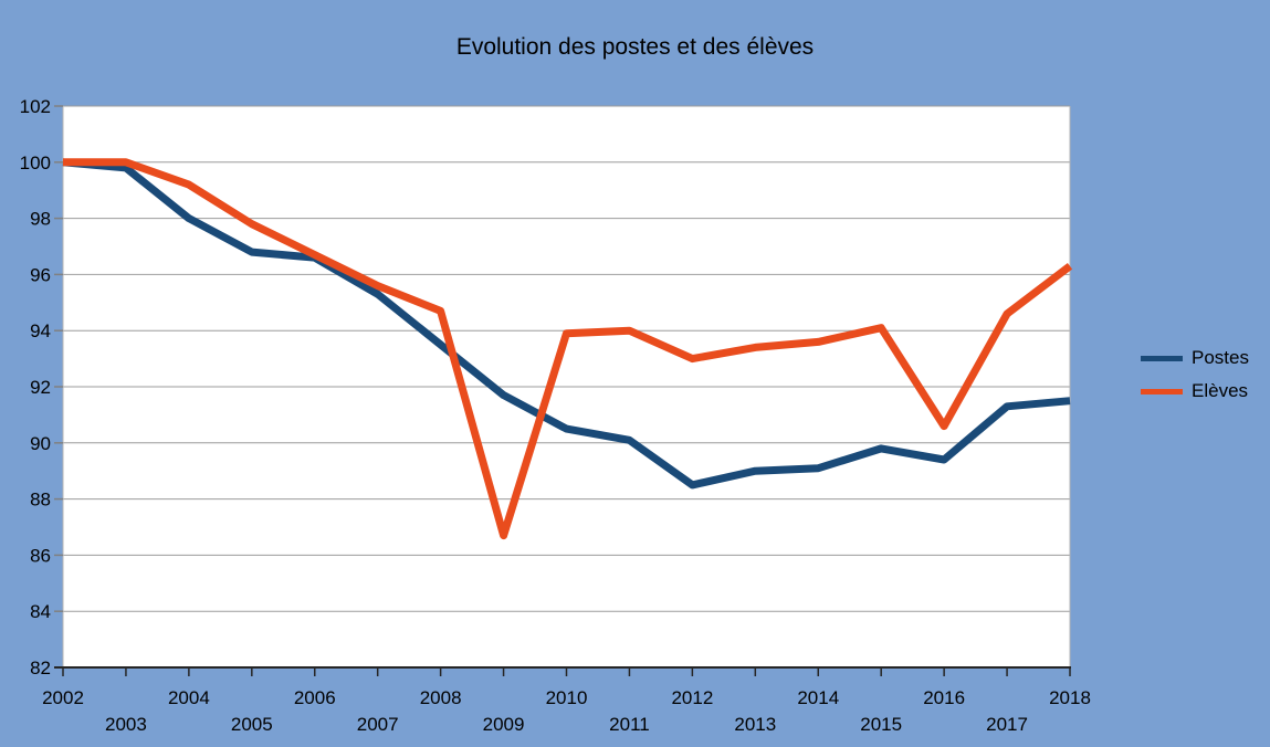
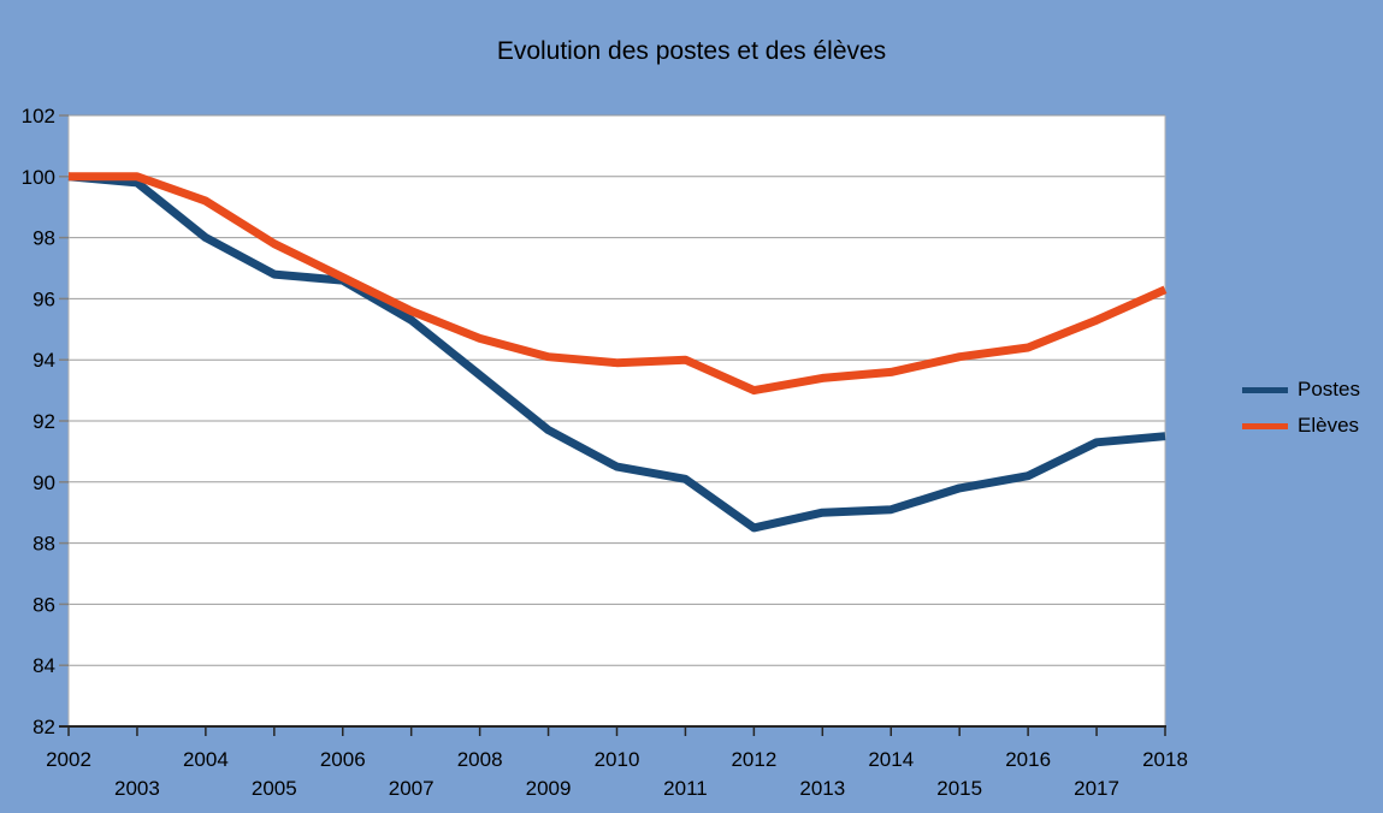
Elèves/2009: 86.7 -> 94.1
Postes/2016: 89.4 -> 90.2
Elèves/2016: 90.6 -> 94.4
Elèves/2017: 94.6 -> 95.3
